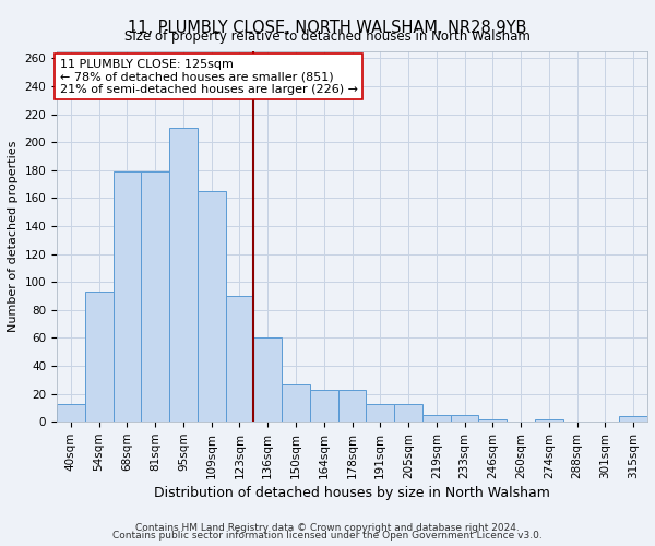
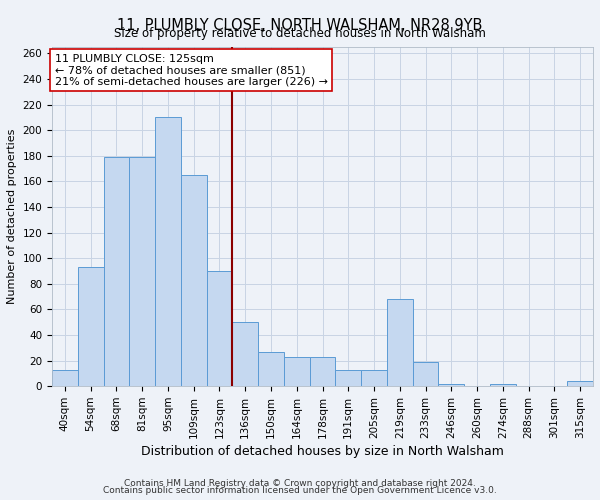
136sqm: 60 -> 50
219sqm: 5 -> 68
233sqm: 5 -> 19
